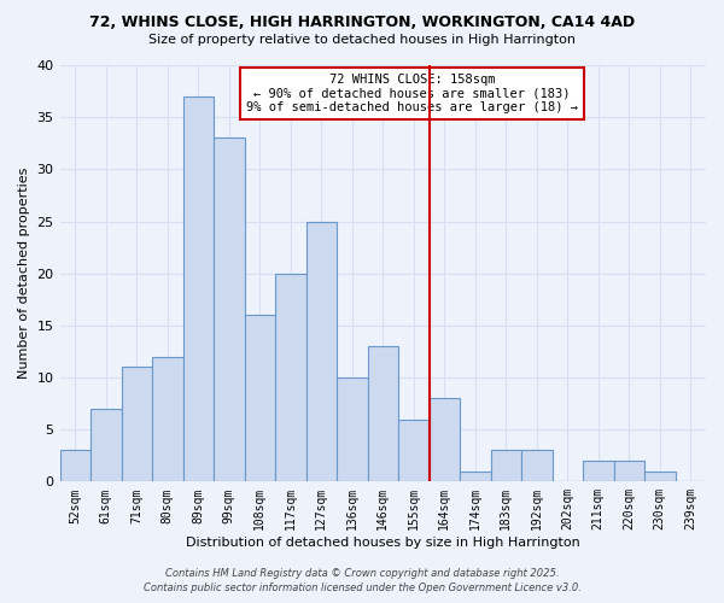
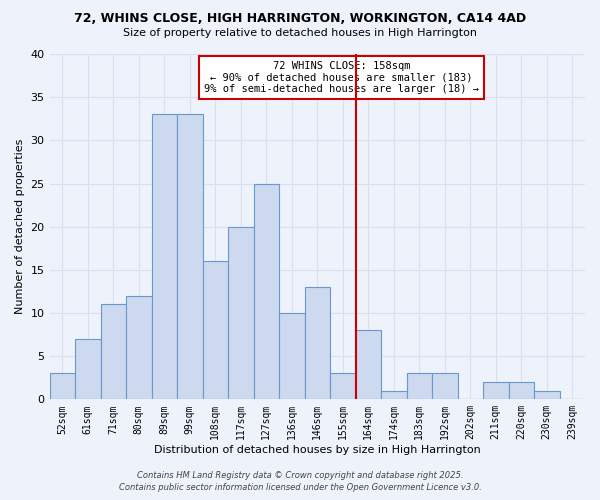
89sqm: 37 -> 33
155sqm: 6 -> 3
